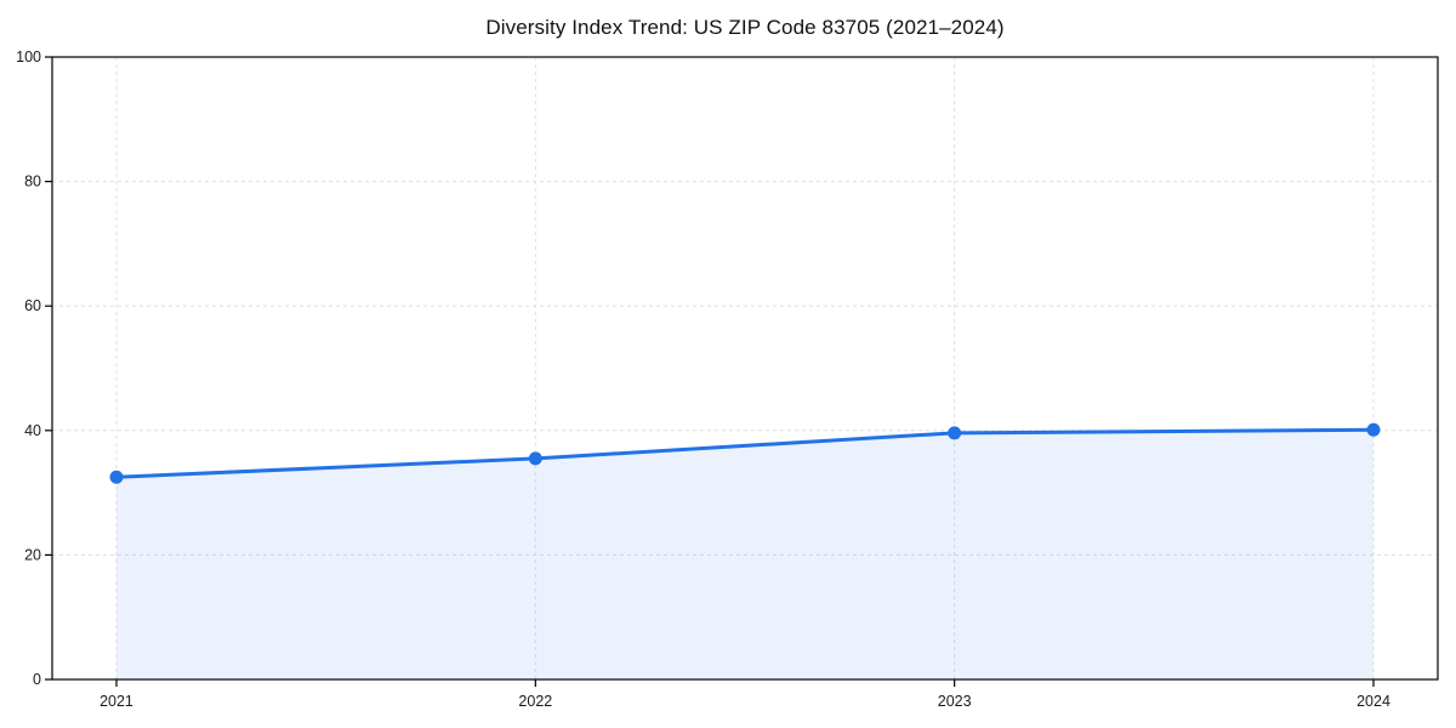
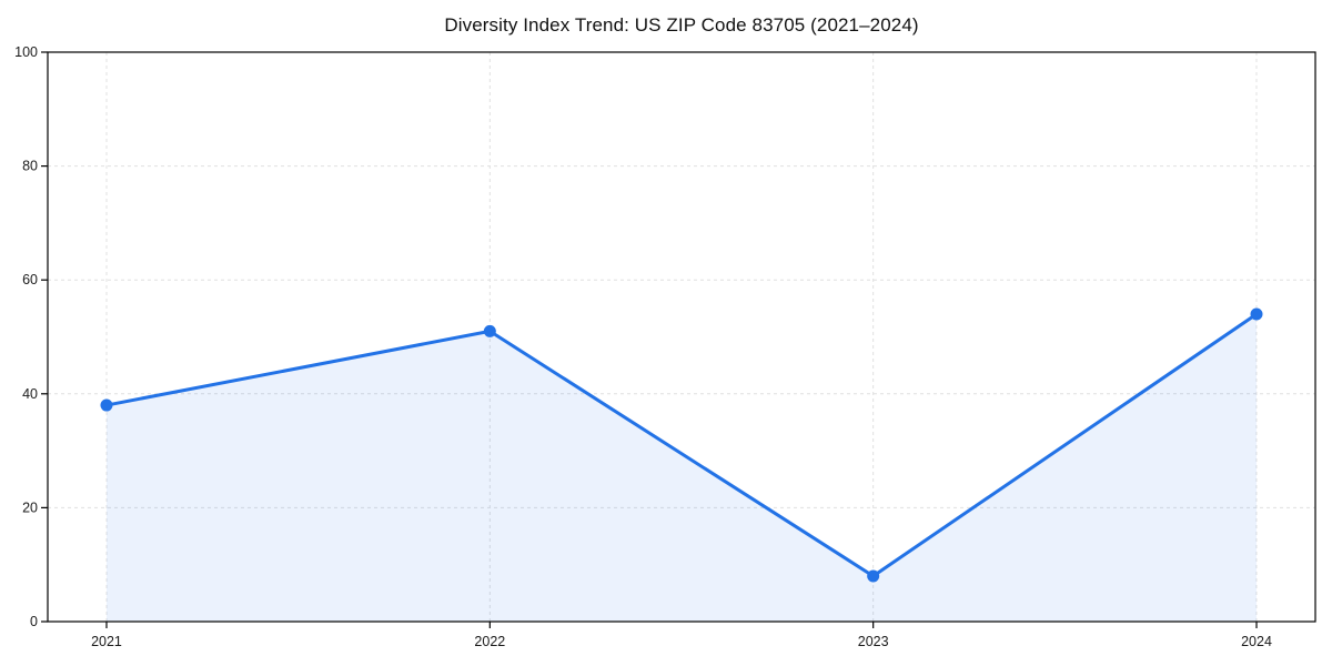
2021: 32 -> 38
2022: 36 -> 51
2023: 40 -> 8
2024: 40 -> 54
